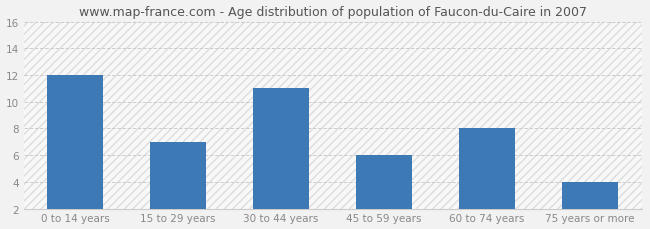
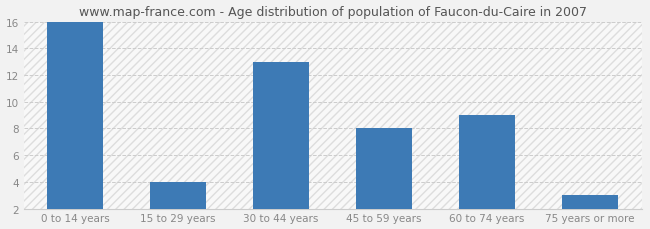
0 to 14 years: 12 -> 16
15 to 29 years: 7 -> 4
30 to 44 years: 11 -> 13
45 to 59 years: 6 -> 8
60 to 74 years: 8 -> 9
75 years or more: 4 -> 3
